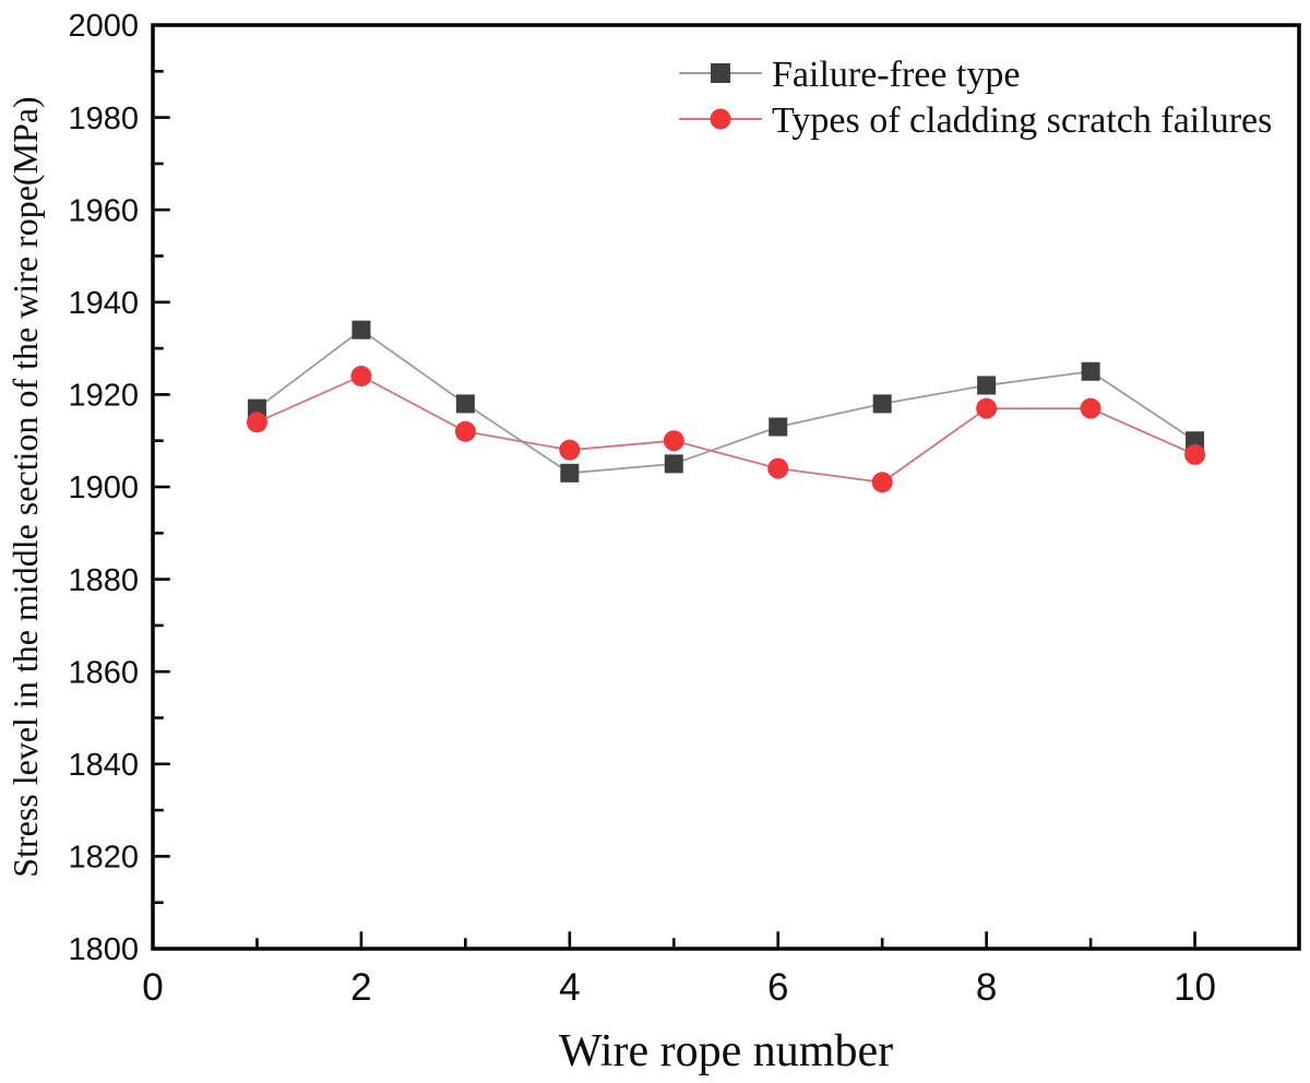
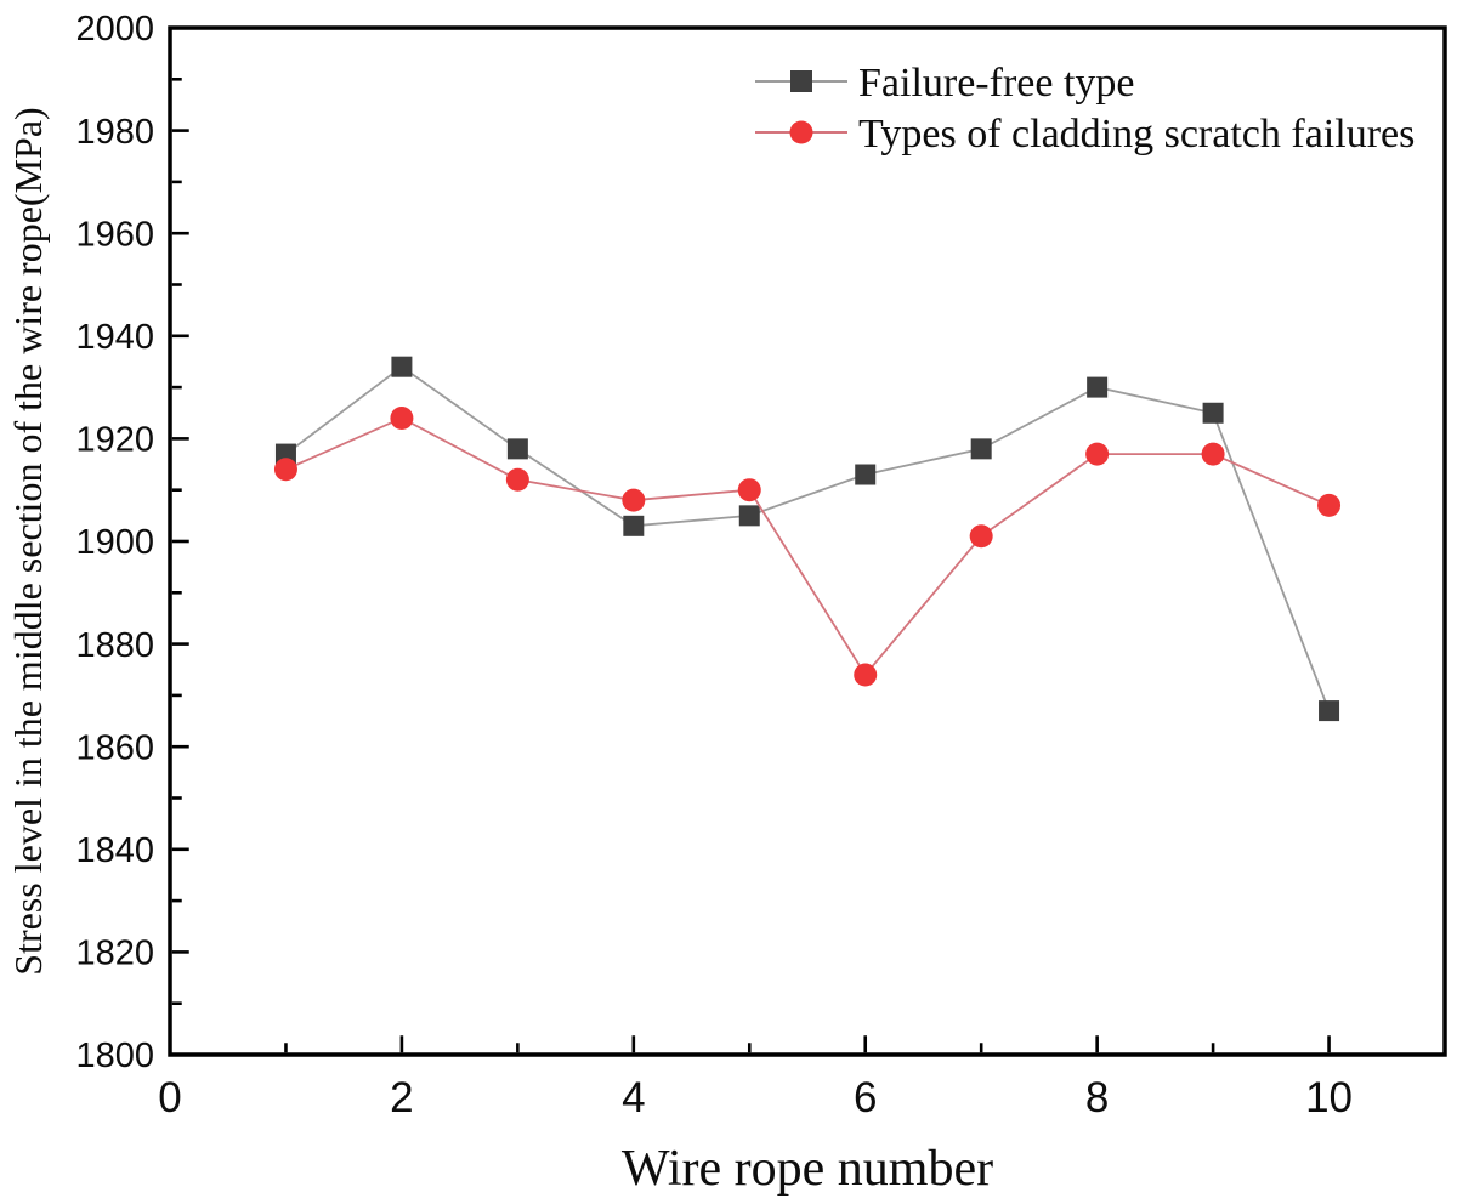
Types of cladding scratch failures/6: 1904 -> 1874
Failure-free type/8: 1922 -> 1930
Failure-free type/10: 1910 -> 1867
